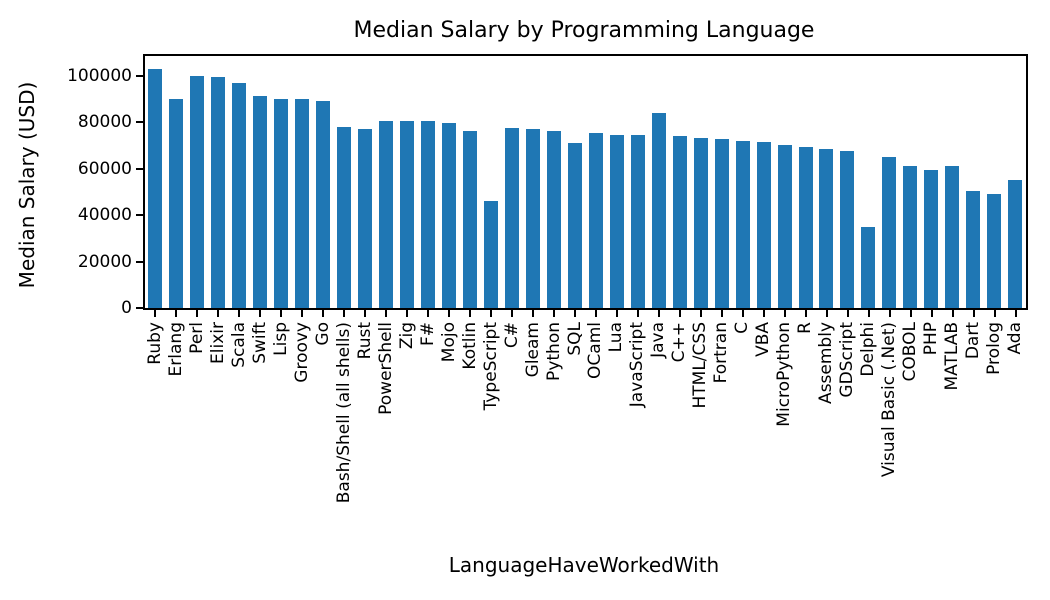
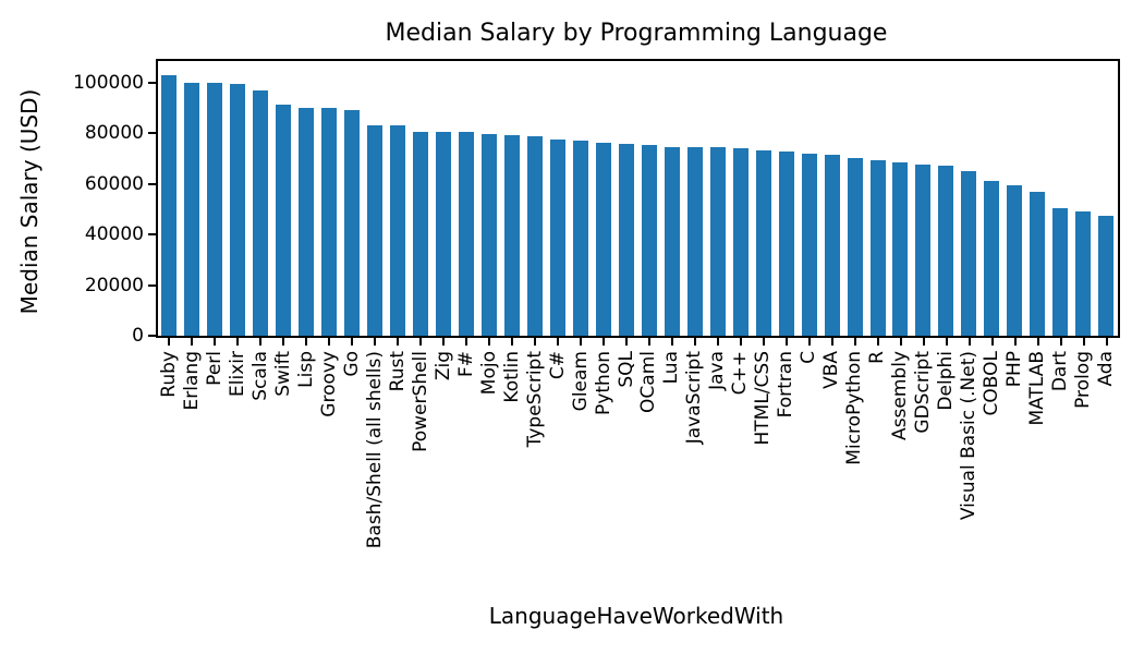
Erlang: 90000 -> 100000
Bash/Shell (all shells): 78000 -> 83000
Rust: 77000 -> 83000
Kotlin: 76000 -> 79000
TypeScript: 46000 -> 79000
SQL: 71000 -> 76000
Java: 84000 -> 74000
Delphi: 35000 -> 67000
MATLAB: 61000 -> 57000
Ada: 55000 -> 47000
